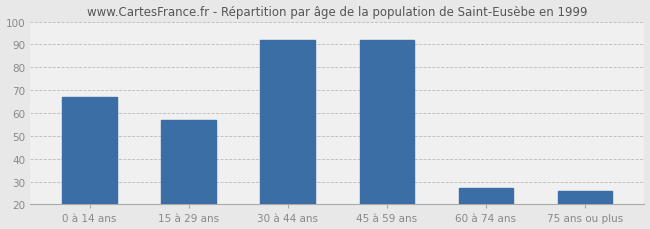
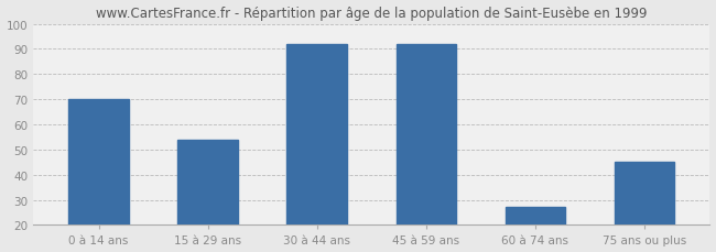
0 à 14 ans: 67 -> 70
15 à 29 ans: 57 -> 54
75 ans ou plus: 26 -> 45
